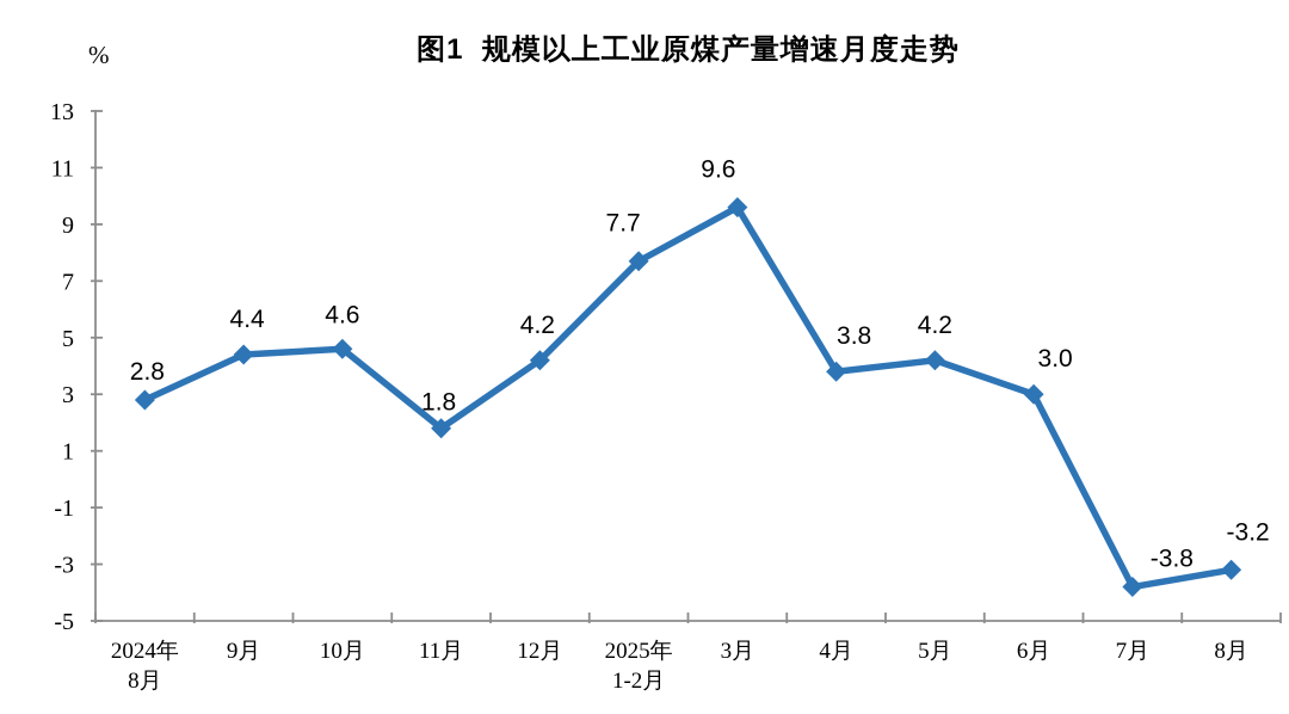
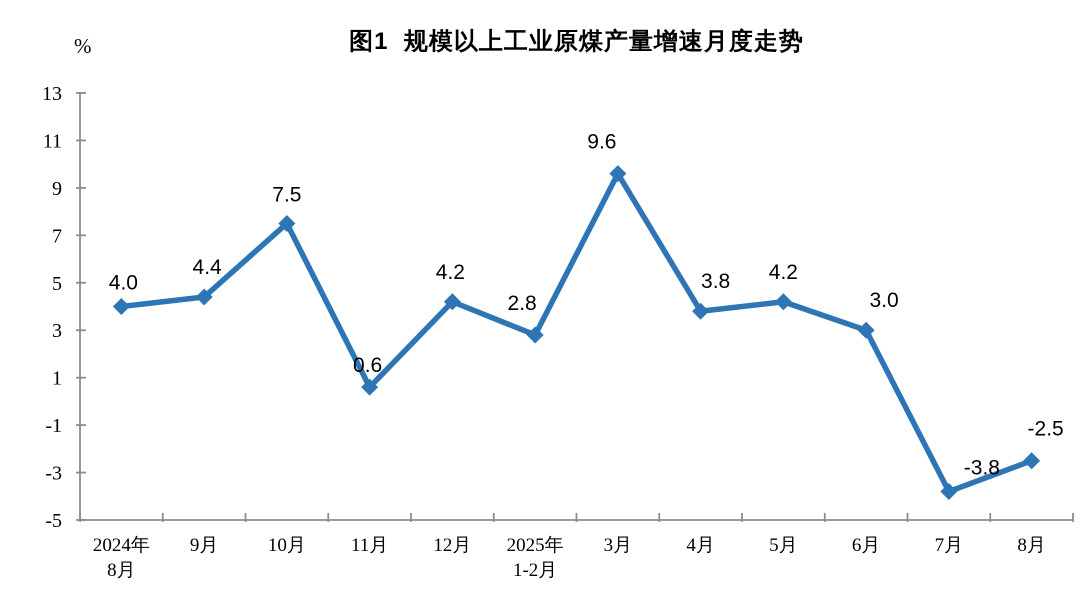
2024年 8月: 2.8 -> 4.0
10月: 4.6 -> 7.5
11月: 1.8 -> 0.6
2025年 1-2月: 7.7 -> 2.8
8月: -3.2 -> -2.5
